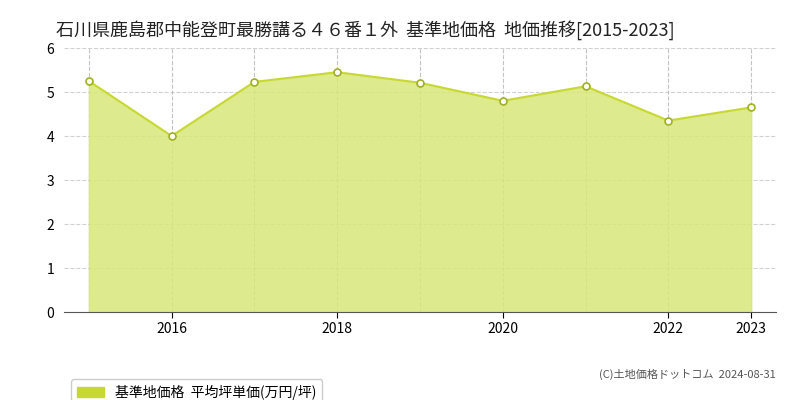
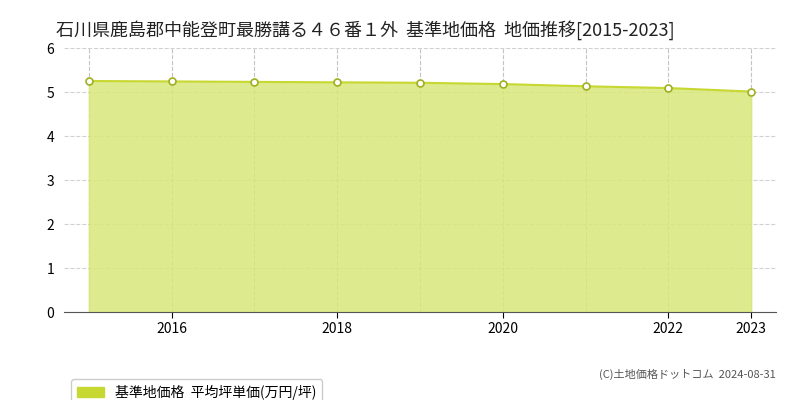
2016: 4.00 -> 5.24
2018: 5.45 -> 5.22
2020: 4.80 -> 5.18
2022: 4.35 -> 5.09
2023: 4.65 -> 5.01
